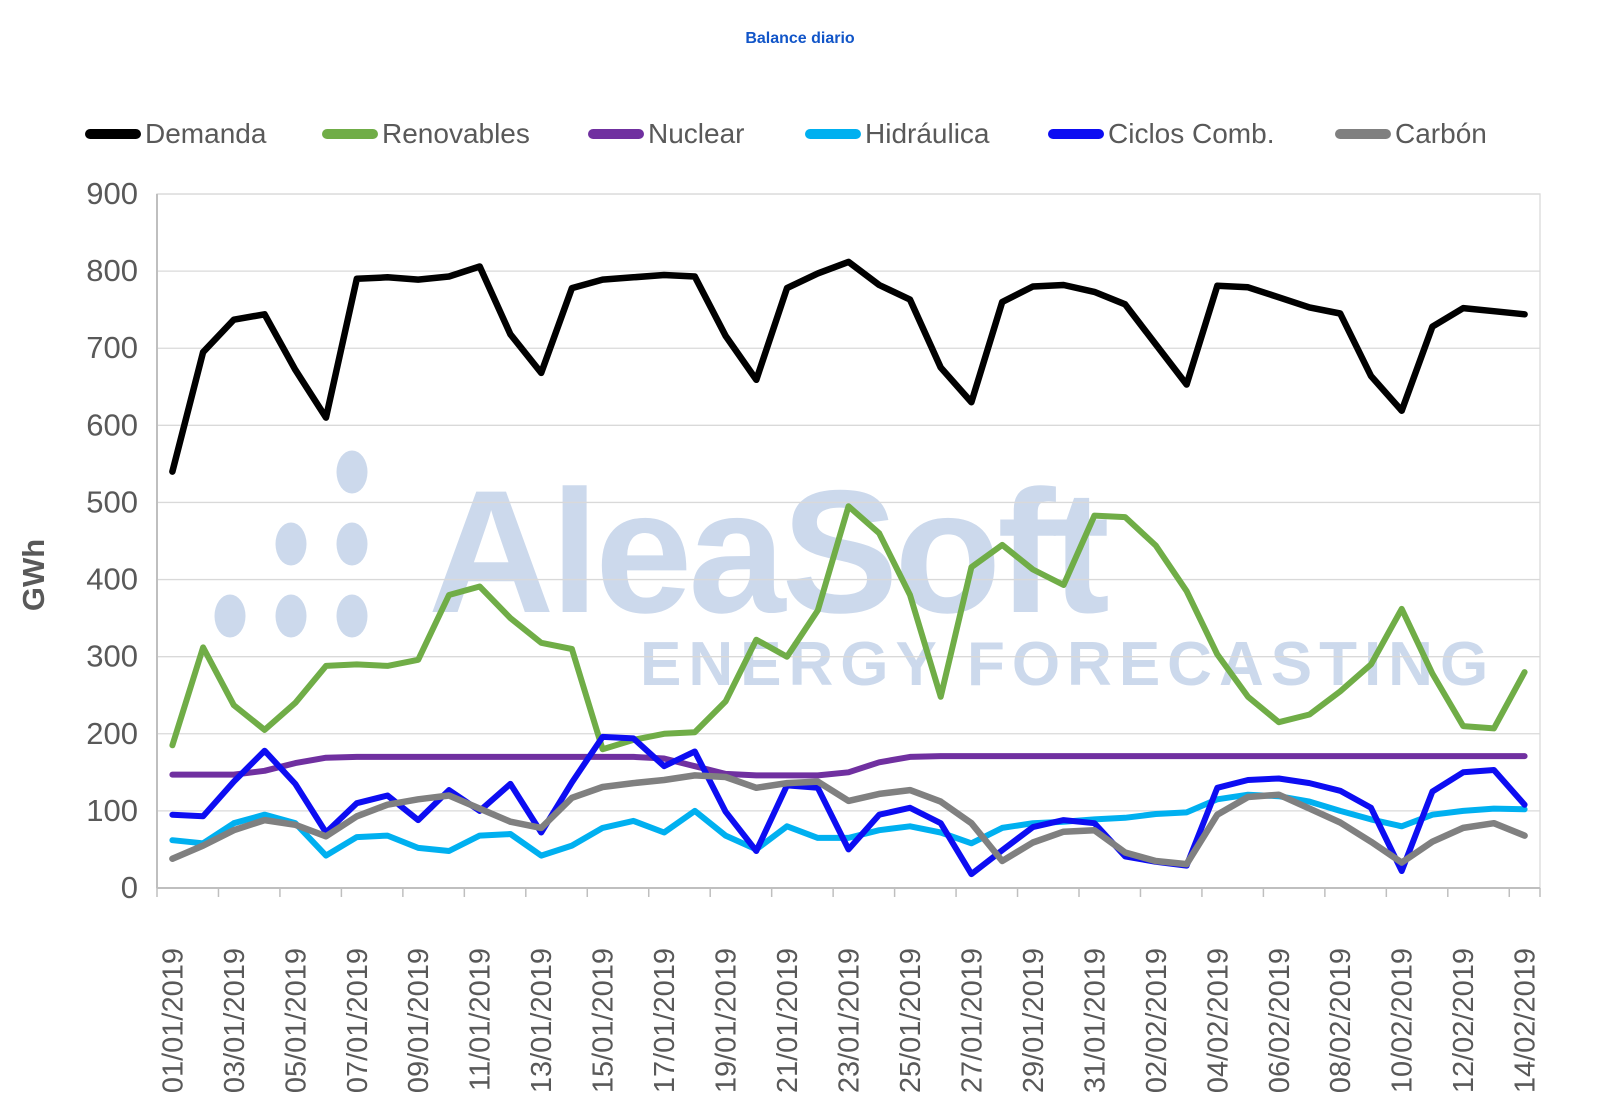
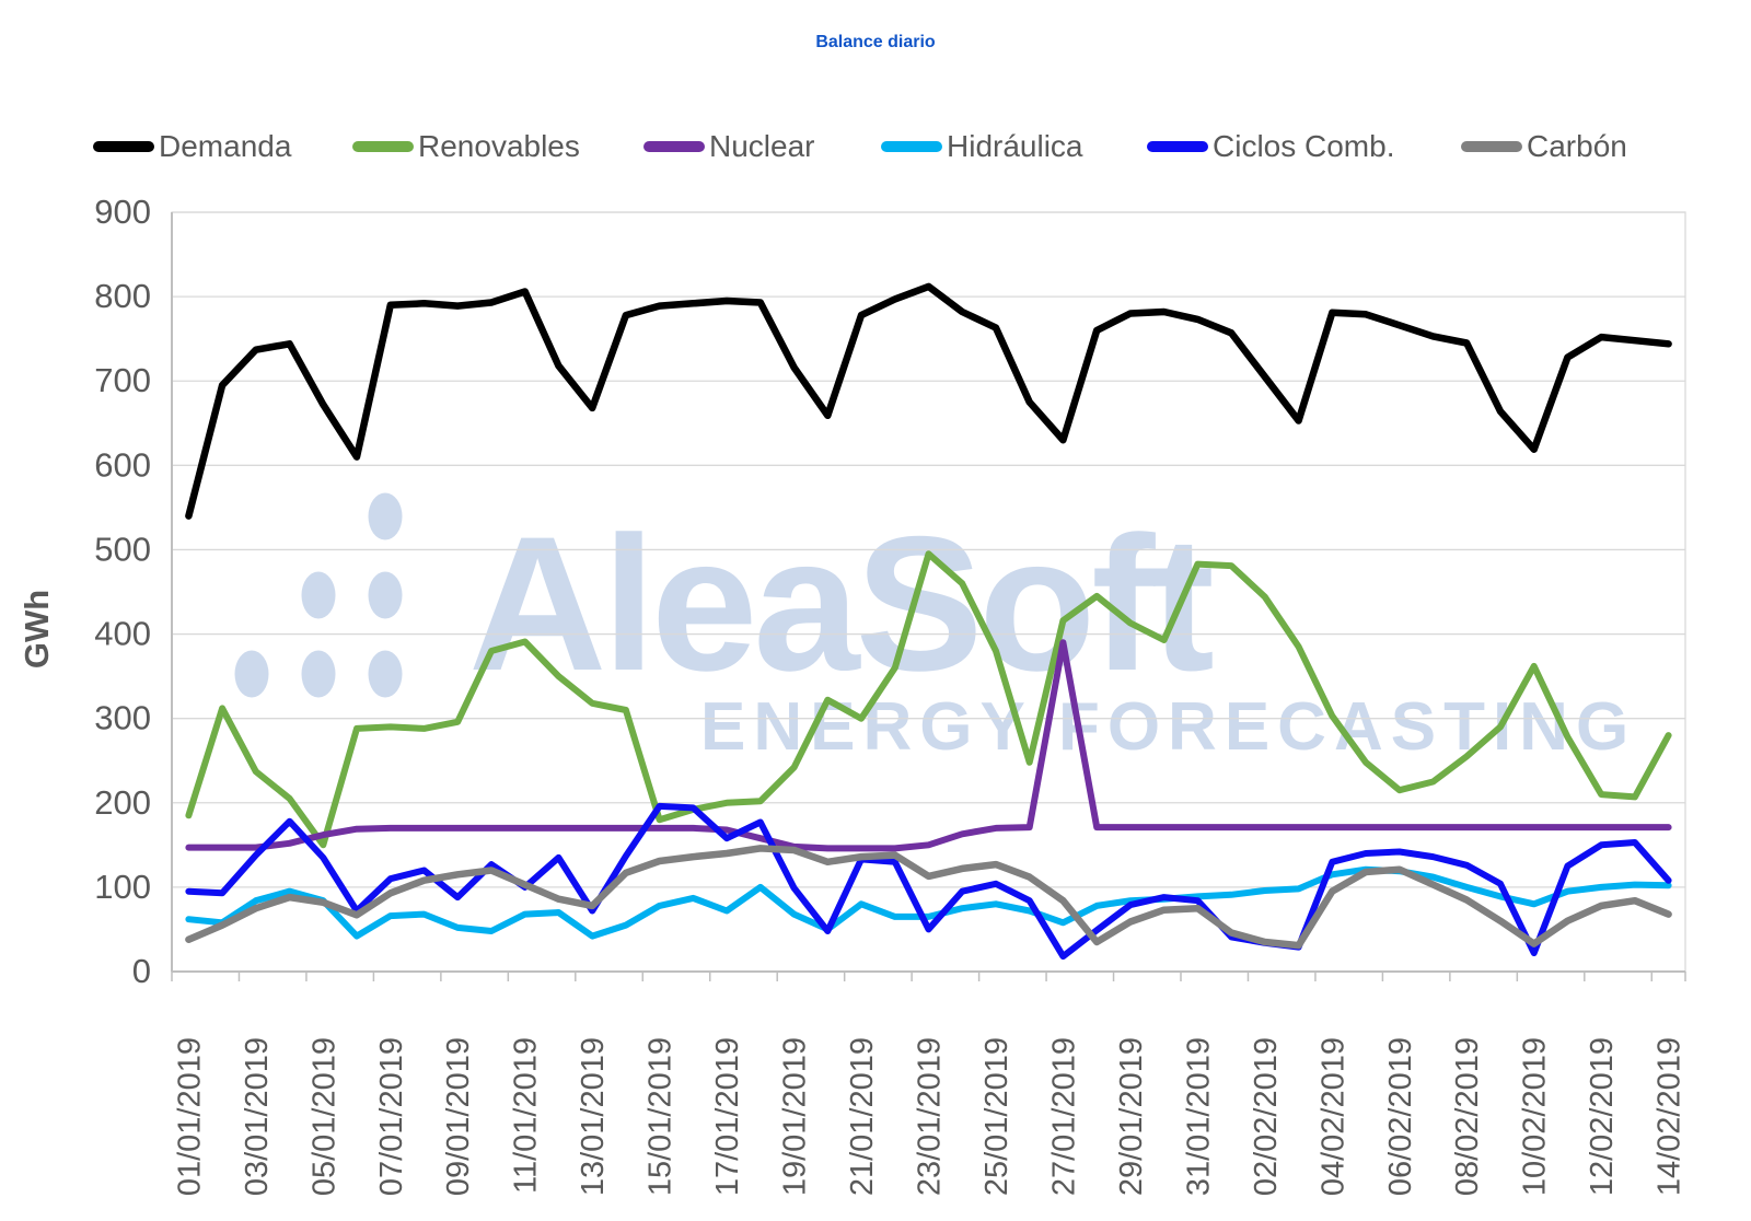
Renovables/05/01/2019: 240 -> 150
Nuclear/27/01/2019: 170 -> 390
